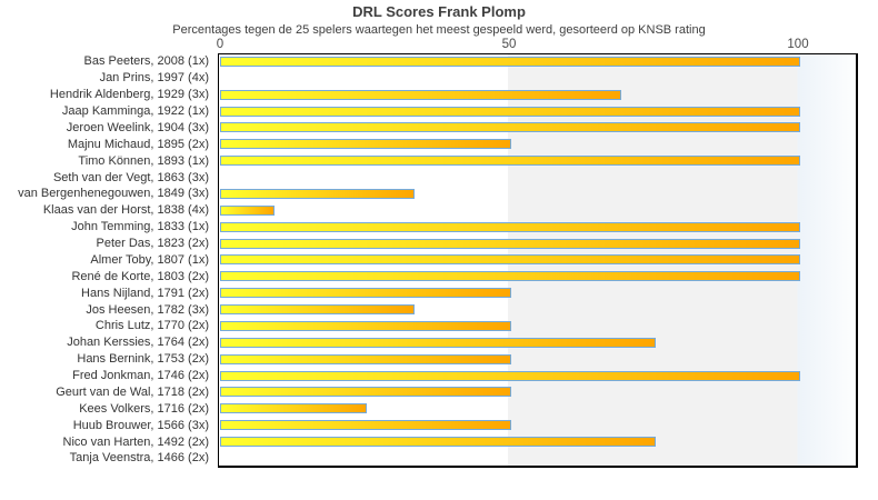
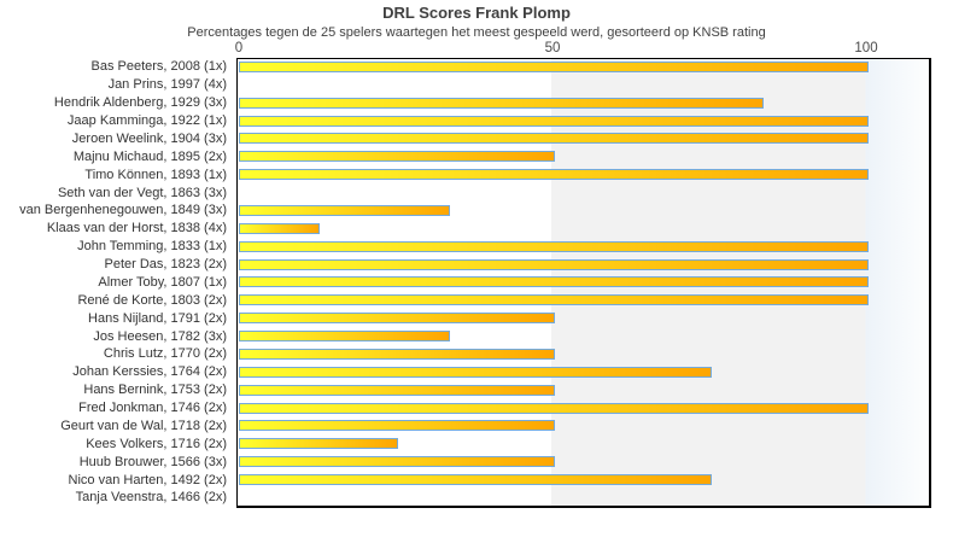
Hendrik Aldenberg, 1929 (3x): 69 -> 83
Klaas van der Horst, 1838 (4x): 9 -> 12
